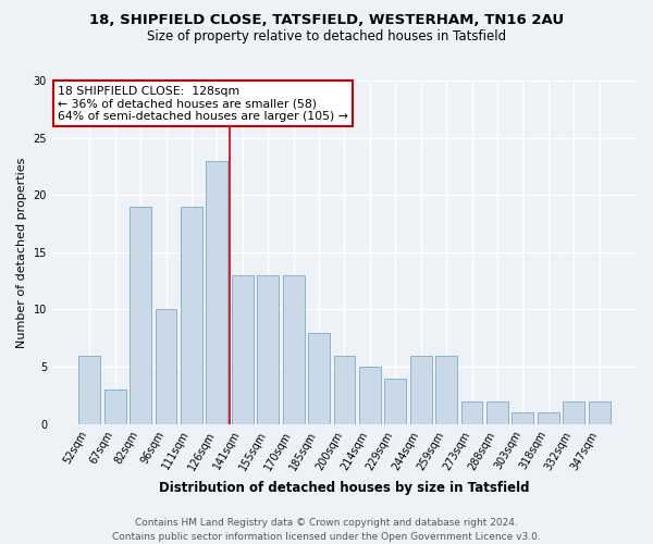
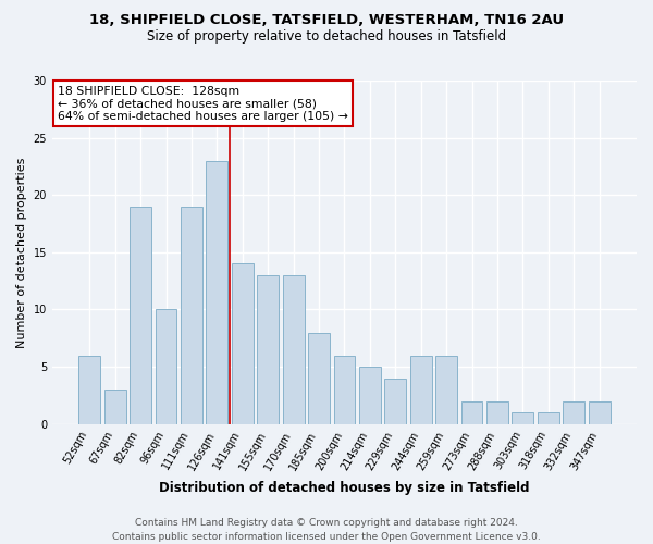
141sqm: 13 -> 14
